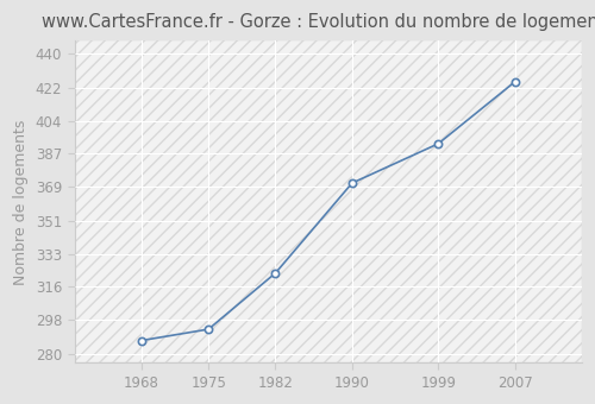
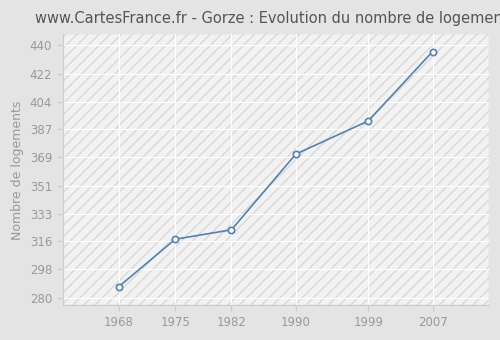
1975: 293 -> 317
2007: 425 -> 436
